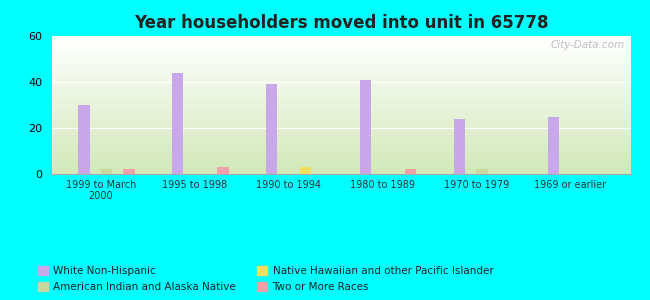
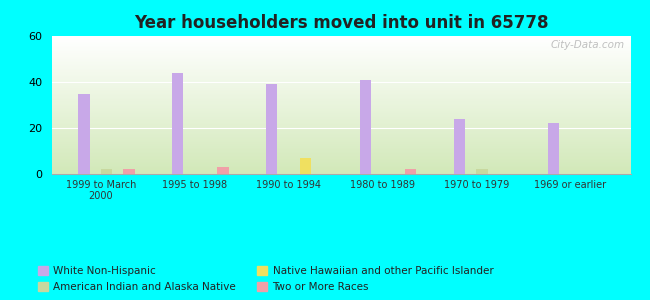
White Non-Hispanic/1999 to March 2000: 30 -> 35
Native Hawaiian and other Pacific Islander/1990 to 1994: 3 -> 7
White Non-Hispanic/1969 or earlier: 25 -> 22
